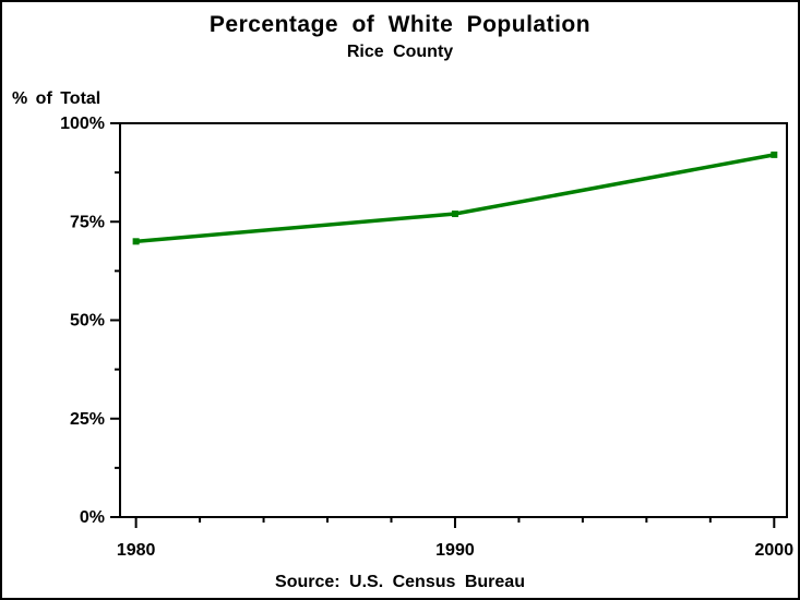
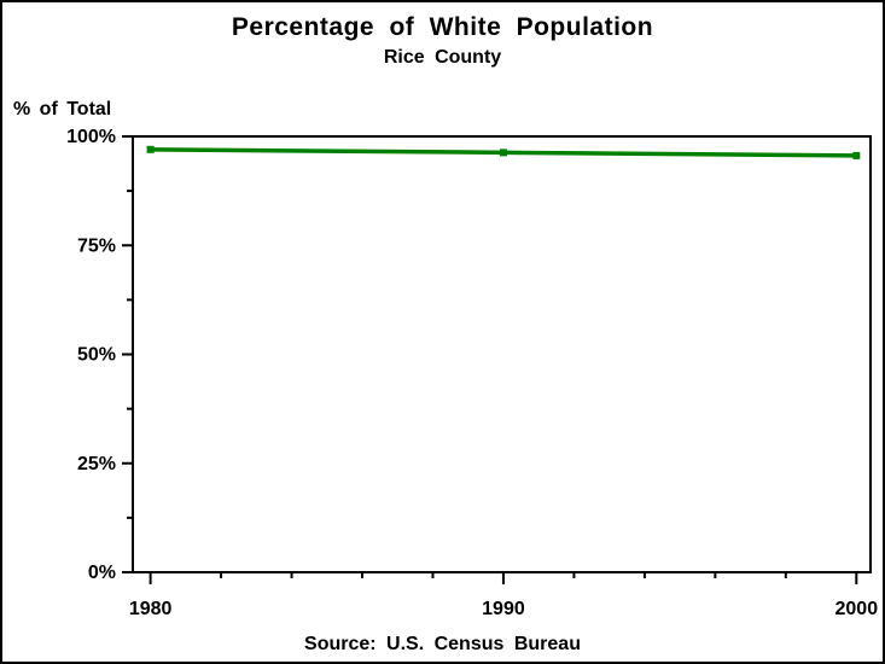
1980: 70% -> 97%
1990: 77% -> 96%
2000: 92% -> 96%
